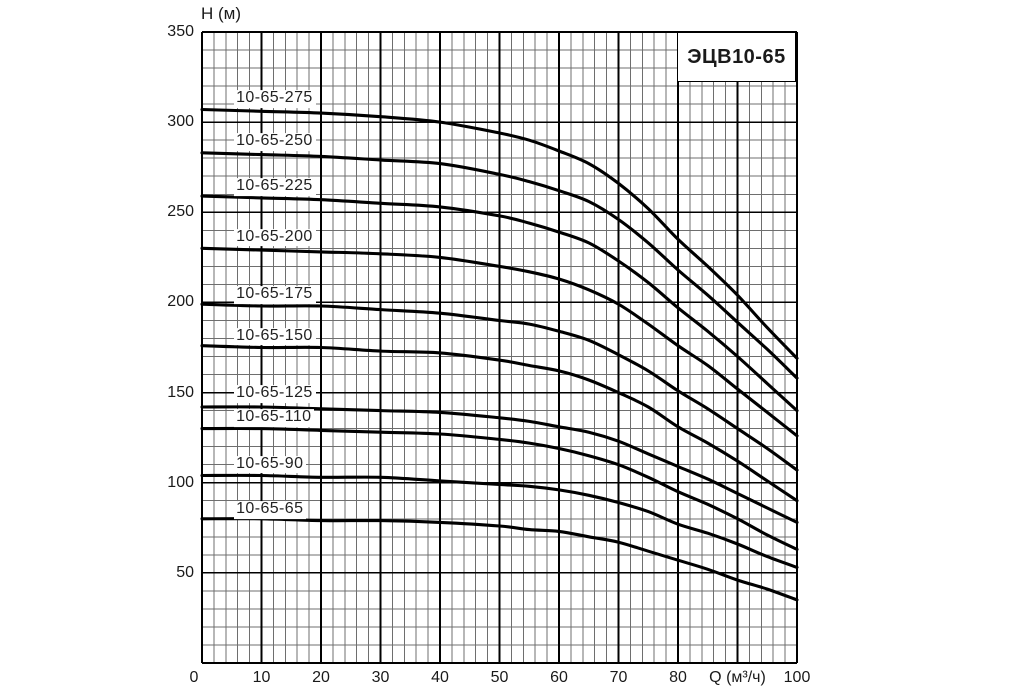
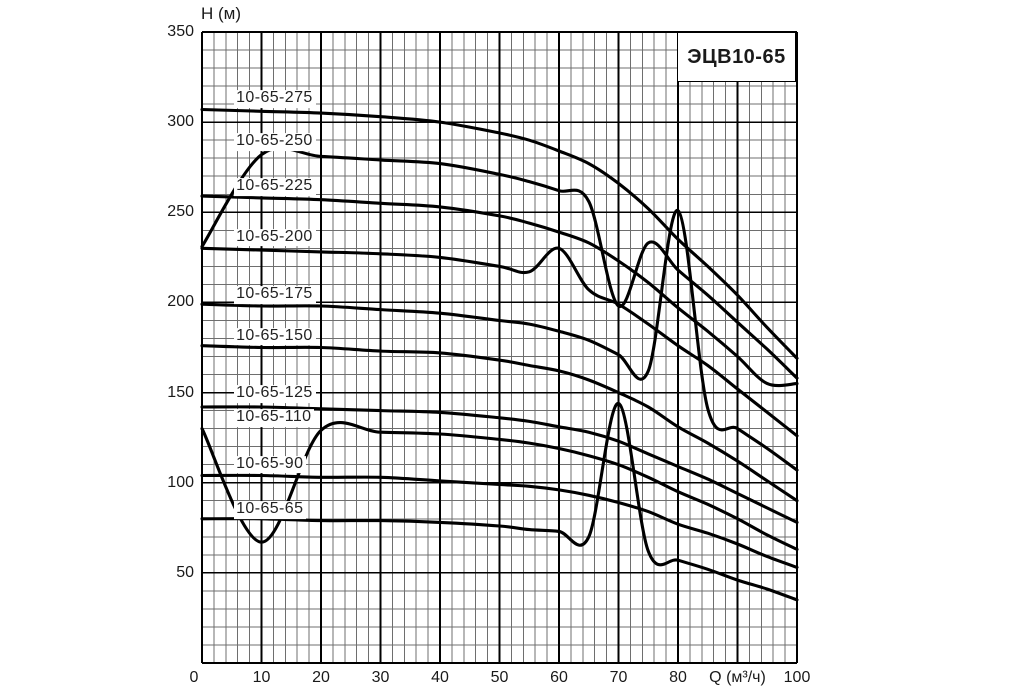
10-65-250/0: 283 -> 231
10-65-110/10: 130 -> 67
10-65-200/60: 213 -> 230
10-65-250/70: 246 -> 198
10-65-65/70: 67 -> 144
10-65-175/80: 151 -> 251
10-65-225/100: 140 -> 155
